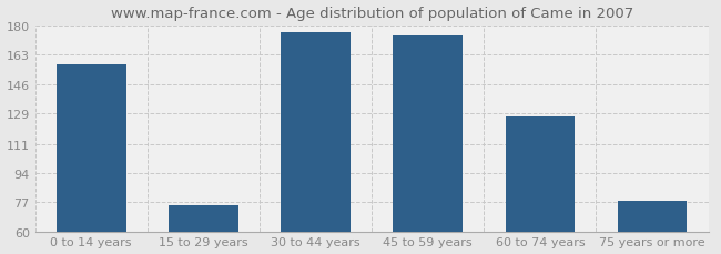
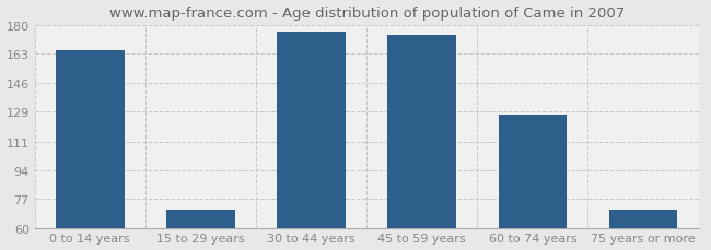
0 to 14 years: 157 -> 165
15 to 29 years: 75 -> 71
75 years or more: 78 -> 71
